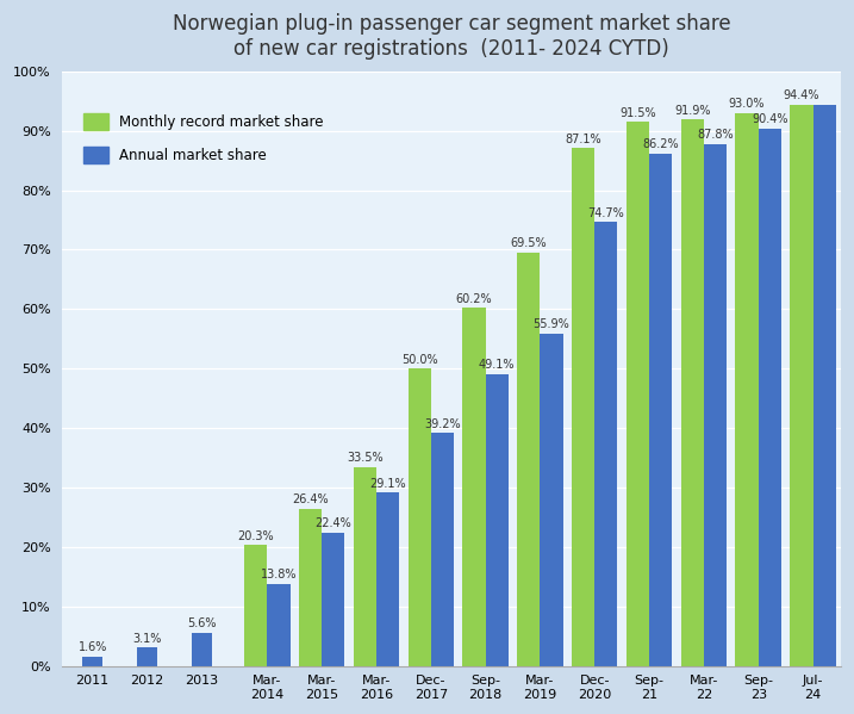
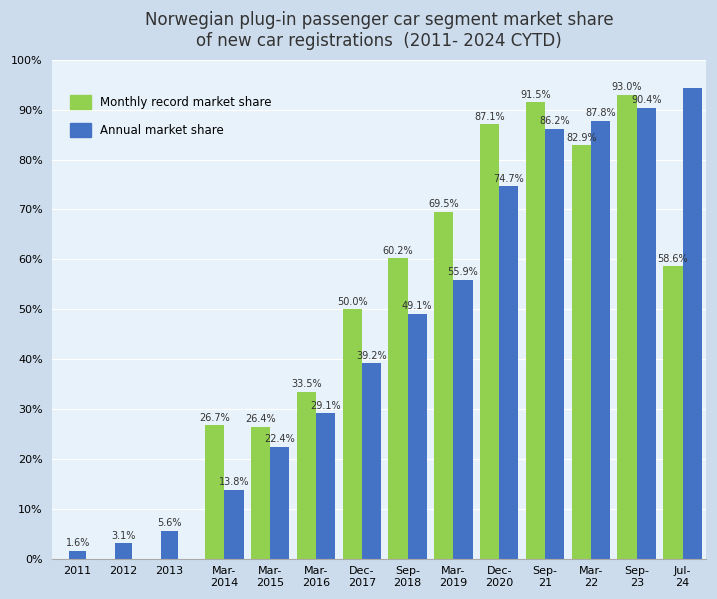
Monthly record market share/Mar- 2014: 20.3% -> 26.7%
Monthly record market share/Mar- 22: 91.9% -> 82.9%
Monthly record market share/Jul- 24: 94.4% -> 58.6%
